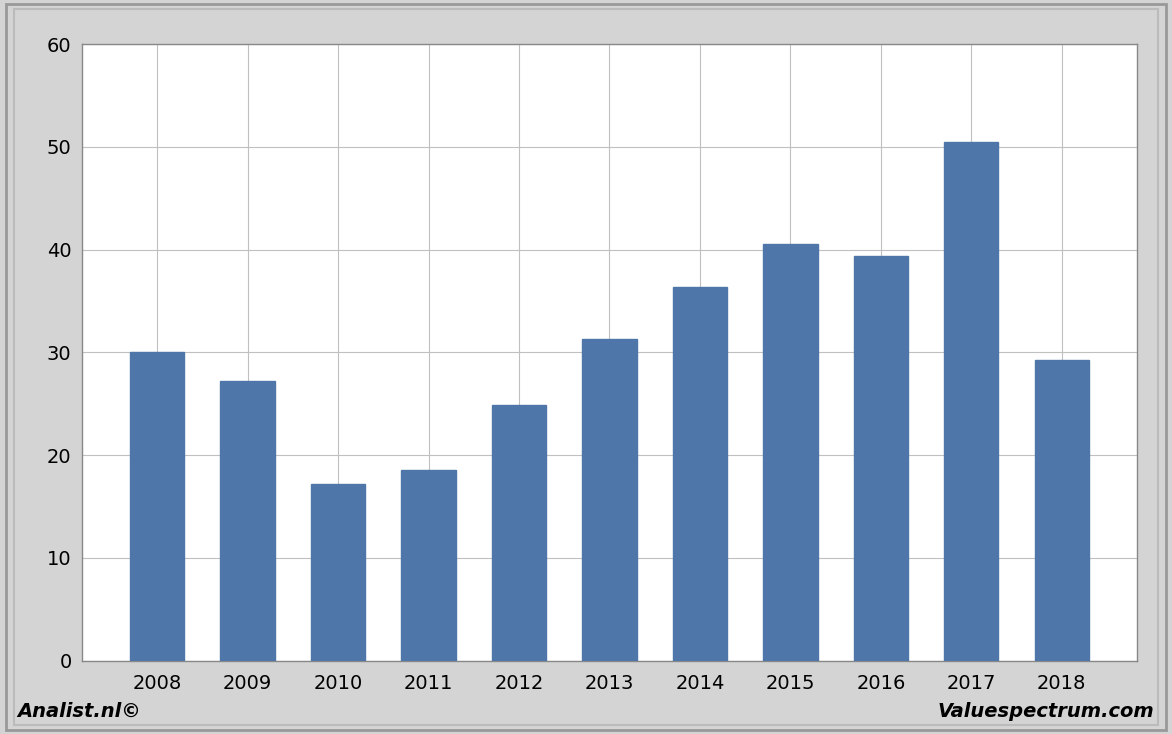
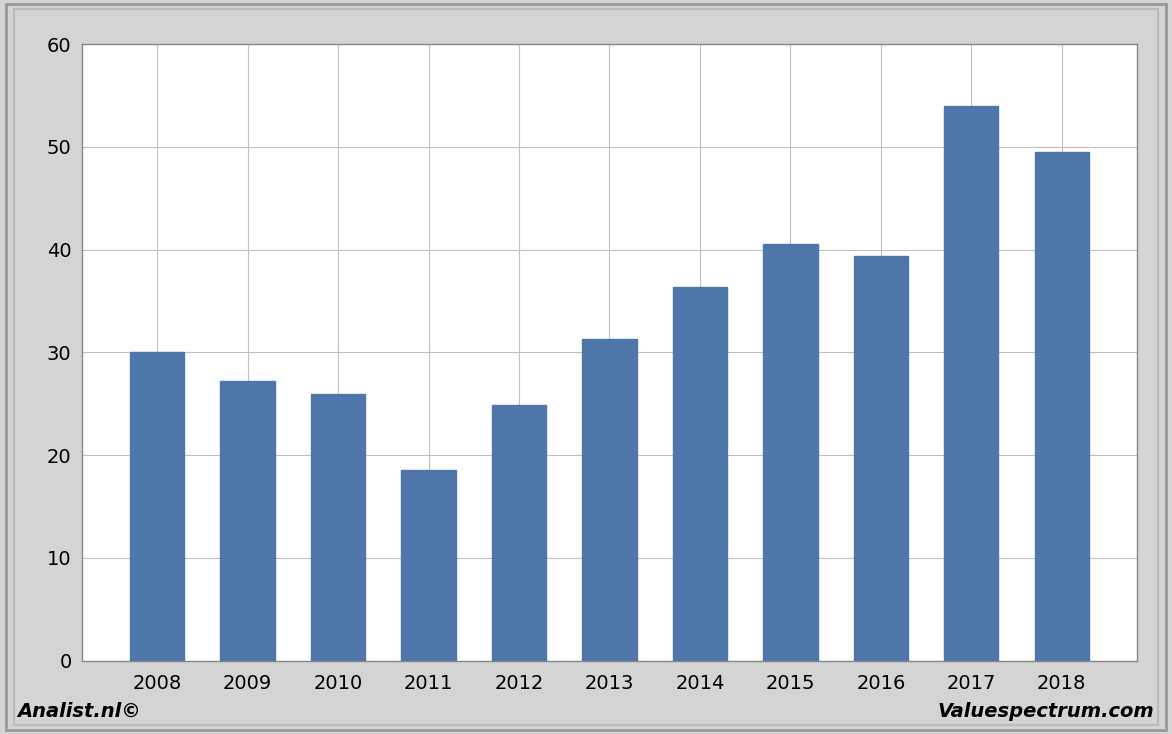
2010: 17.2 -> 25.9
2017: 50.5 -> 54.0
2018: 29.3 -> 49.5
